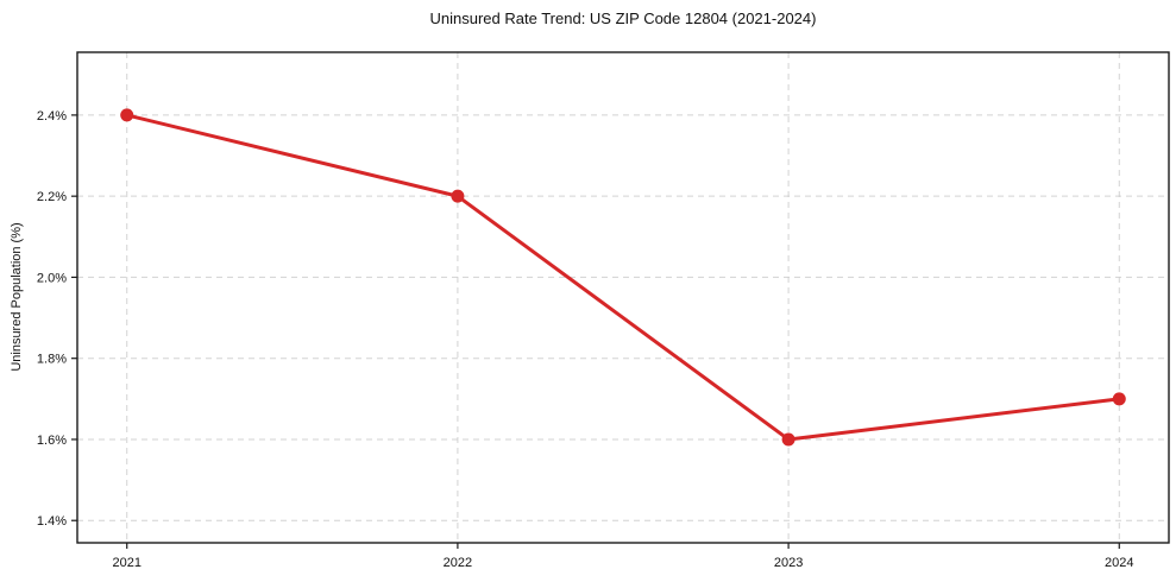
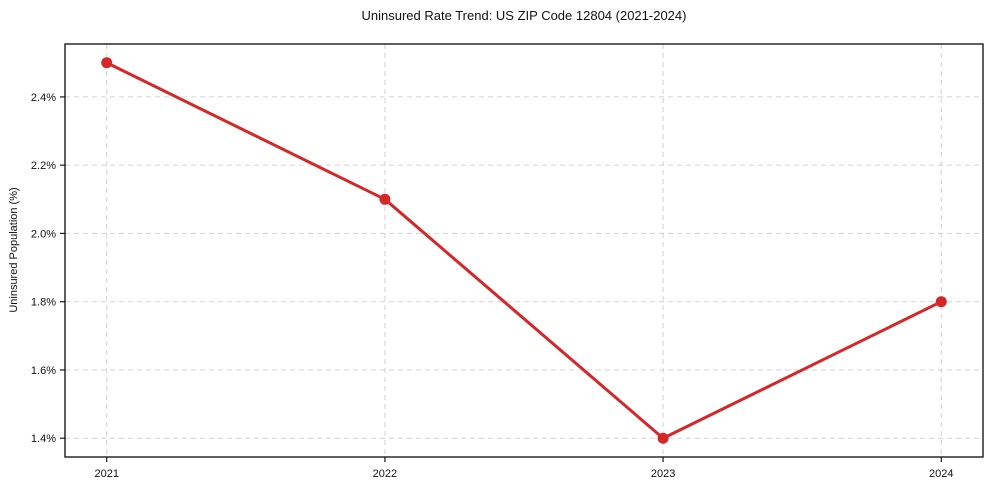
2021: 2.4% -> 2.5%
2022: 2.2% -> 2.1%
2023: 1.6% -> 1.4%
2024: 1.7% -> 1.8%
